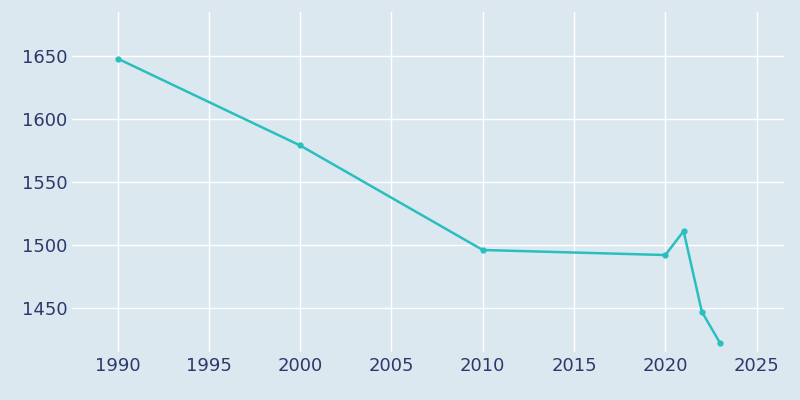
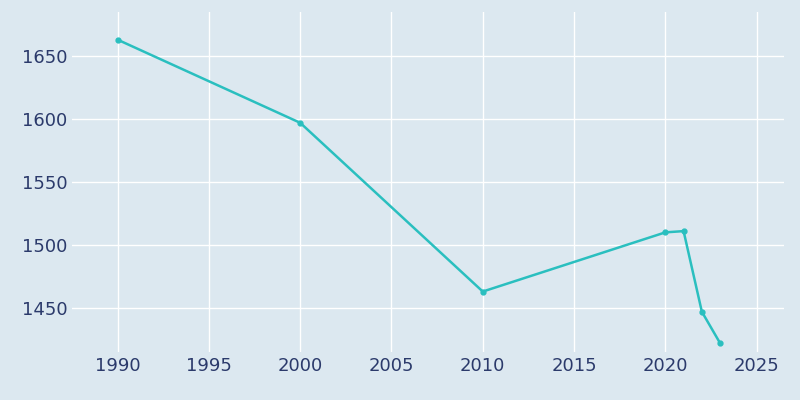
1990: 1648 -> 1663
2000: 1579 -> 1597
2010: 1496 -> 1463
2020: 1492 -> 1510
